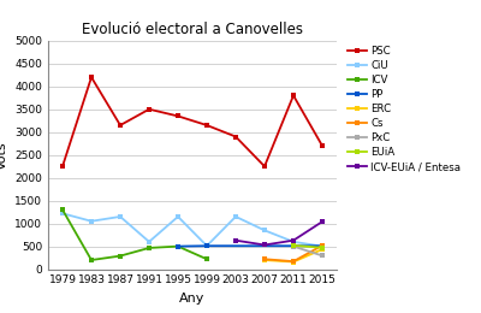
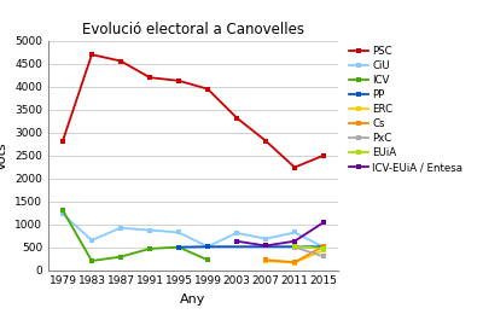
PSC/1979: 2250 -> 2820
PSC/1983: 4200 -> 4700
CiU/1983: 1050 -> 650
PSC/1987: 3150 -> 4560
CiU/1987: 1150 -> 920
PSC/1991: 3500 -> 4200
CiU/1991: 600 -> 870
PSC/1995: 3350 -> 4130
CiU/1995: 1150 -> 820
PSC/1999: 3150 -> 3950
PSC/2003: 2900 -> 3320
CiU/2003: 1150 -> 810
PSC/2007: 2250 -> 2820
CiU/2007: 850 -> 680
PSC/2011: 3800 -> 2240
CiU/2011: 600 -> 820
PSC/2015: 2700 -> 2500
